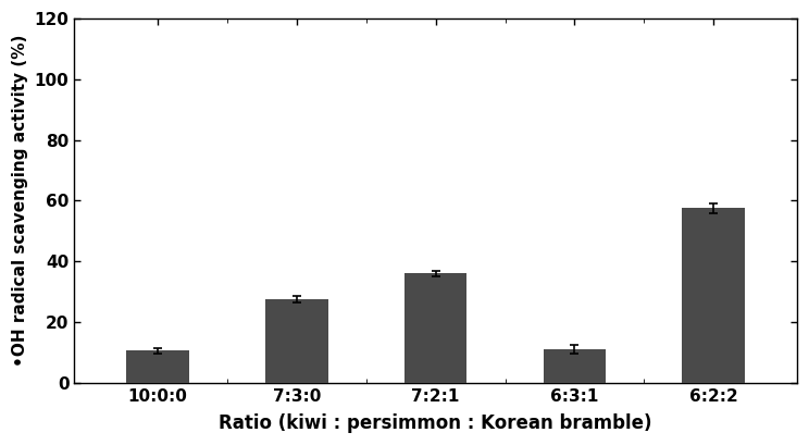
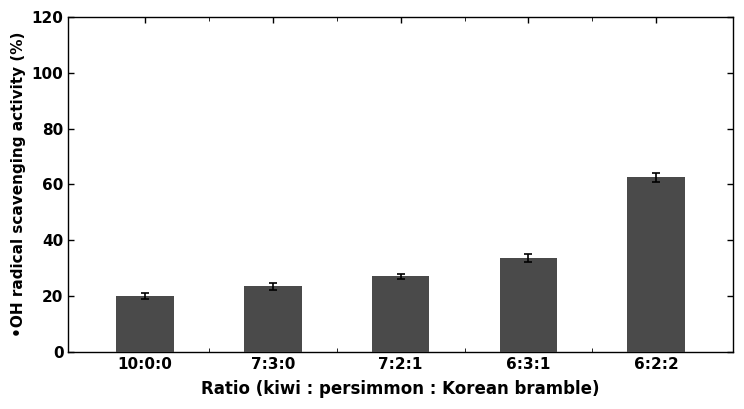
10:0:0: 10.5 -> 20.0
7:3:0: 27.5 -> 23.5
7:2:1: 36.0 -> 27.0
6:3:1: 11.0 -> 33.5
6:2:2: 57.5 -> 62.5
